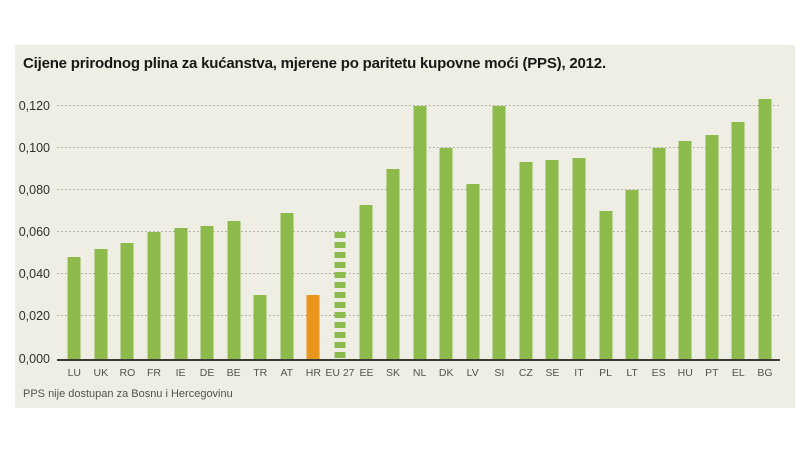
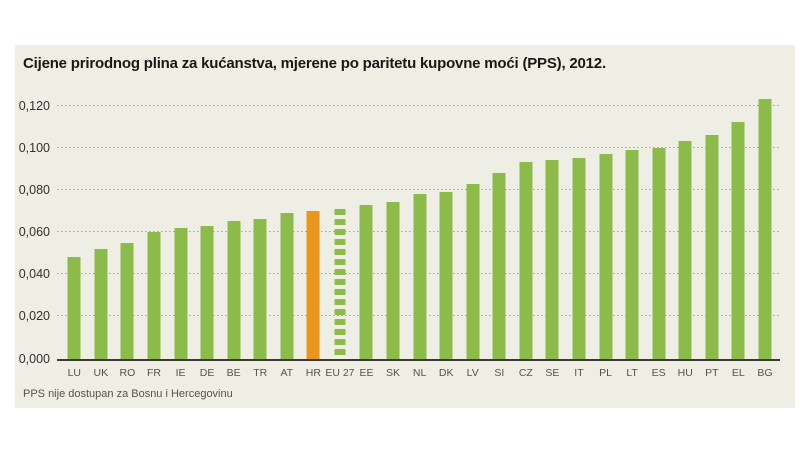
TR: 0,03 -> 0,07
HR: 0,03 -> 0,07
EU 27: 0,06 -> 0,07
SK: 0,09 -> 0,07
NL: 0,12 -> 0,08
DK: 0,10 -> 0,08
SI: 0,12 -> 0,09
PL: 0,07 -> 0,10
LT: 0,08 -> 0,10
